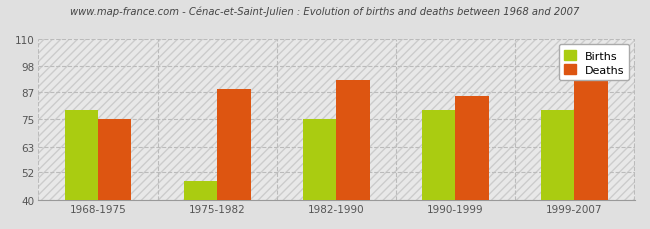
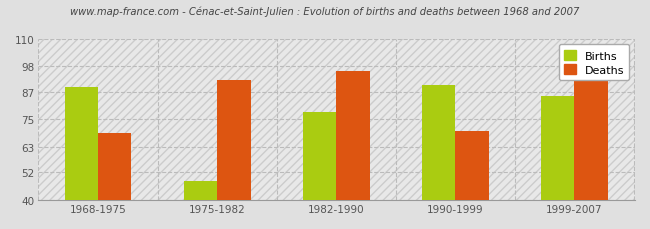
Births/1968-1975: 79 -> 89
Deaths/1968-1975: 75 -> 69
Deaths/1975-1982: 88 -> 92
Births/1982-1990: 75 -> 78
Deaths/1982-1990: 92 -> 96
Births/1990-1999: 79 -> 90
Deaths/1990-1999: 85 -> 70
Births/1999-2007: 79 -> 85
